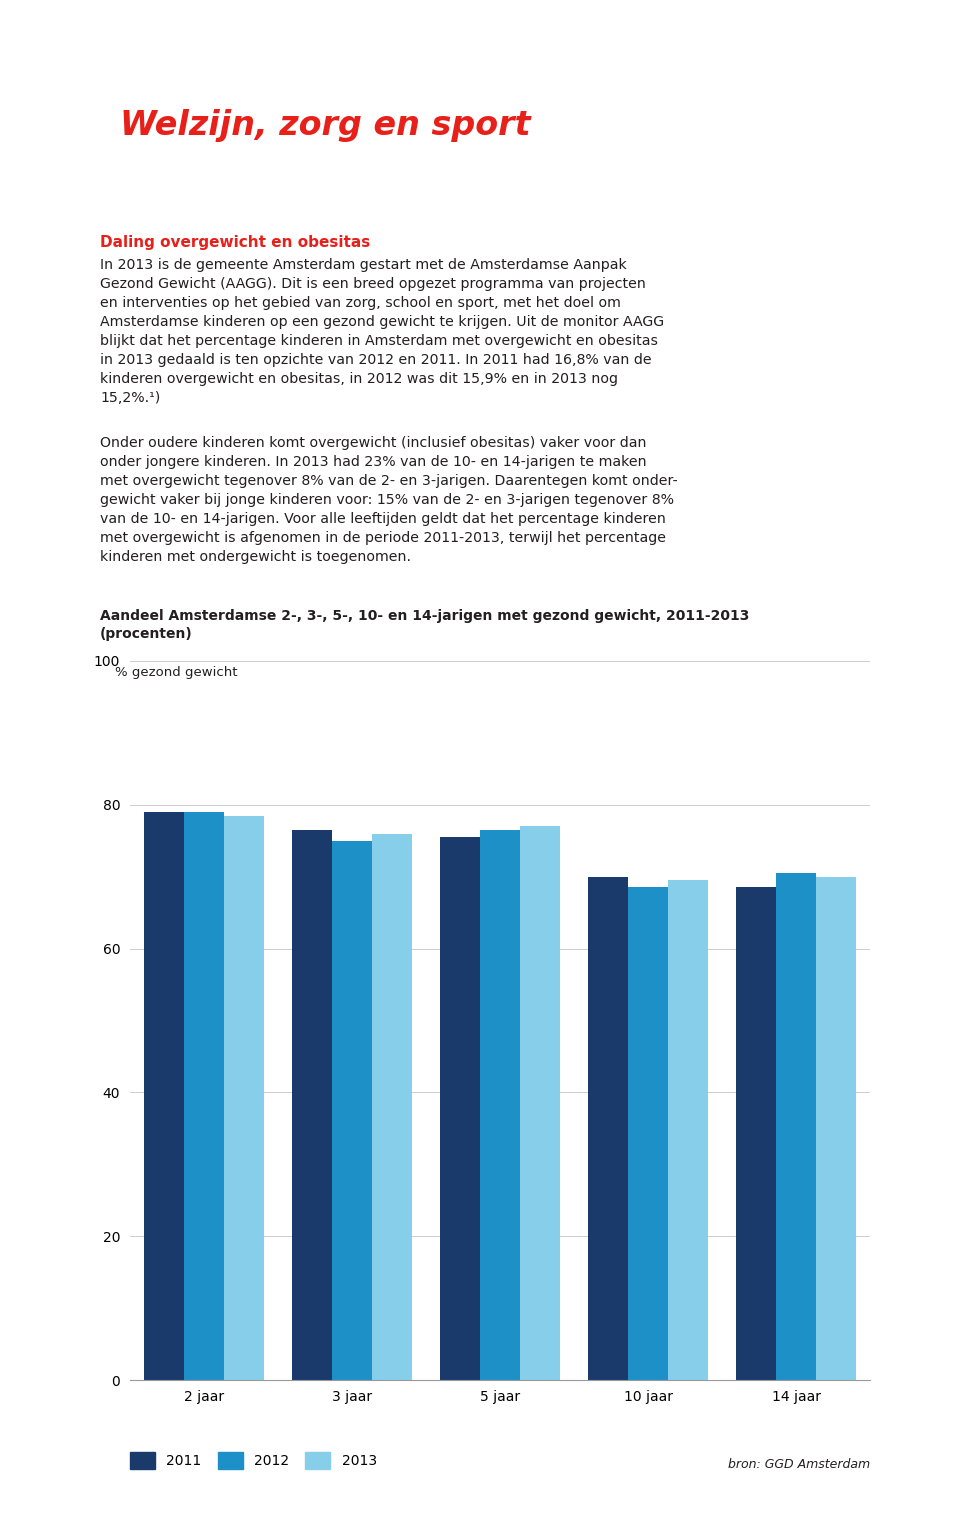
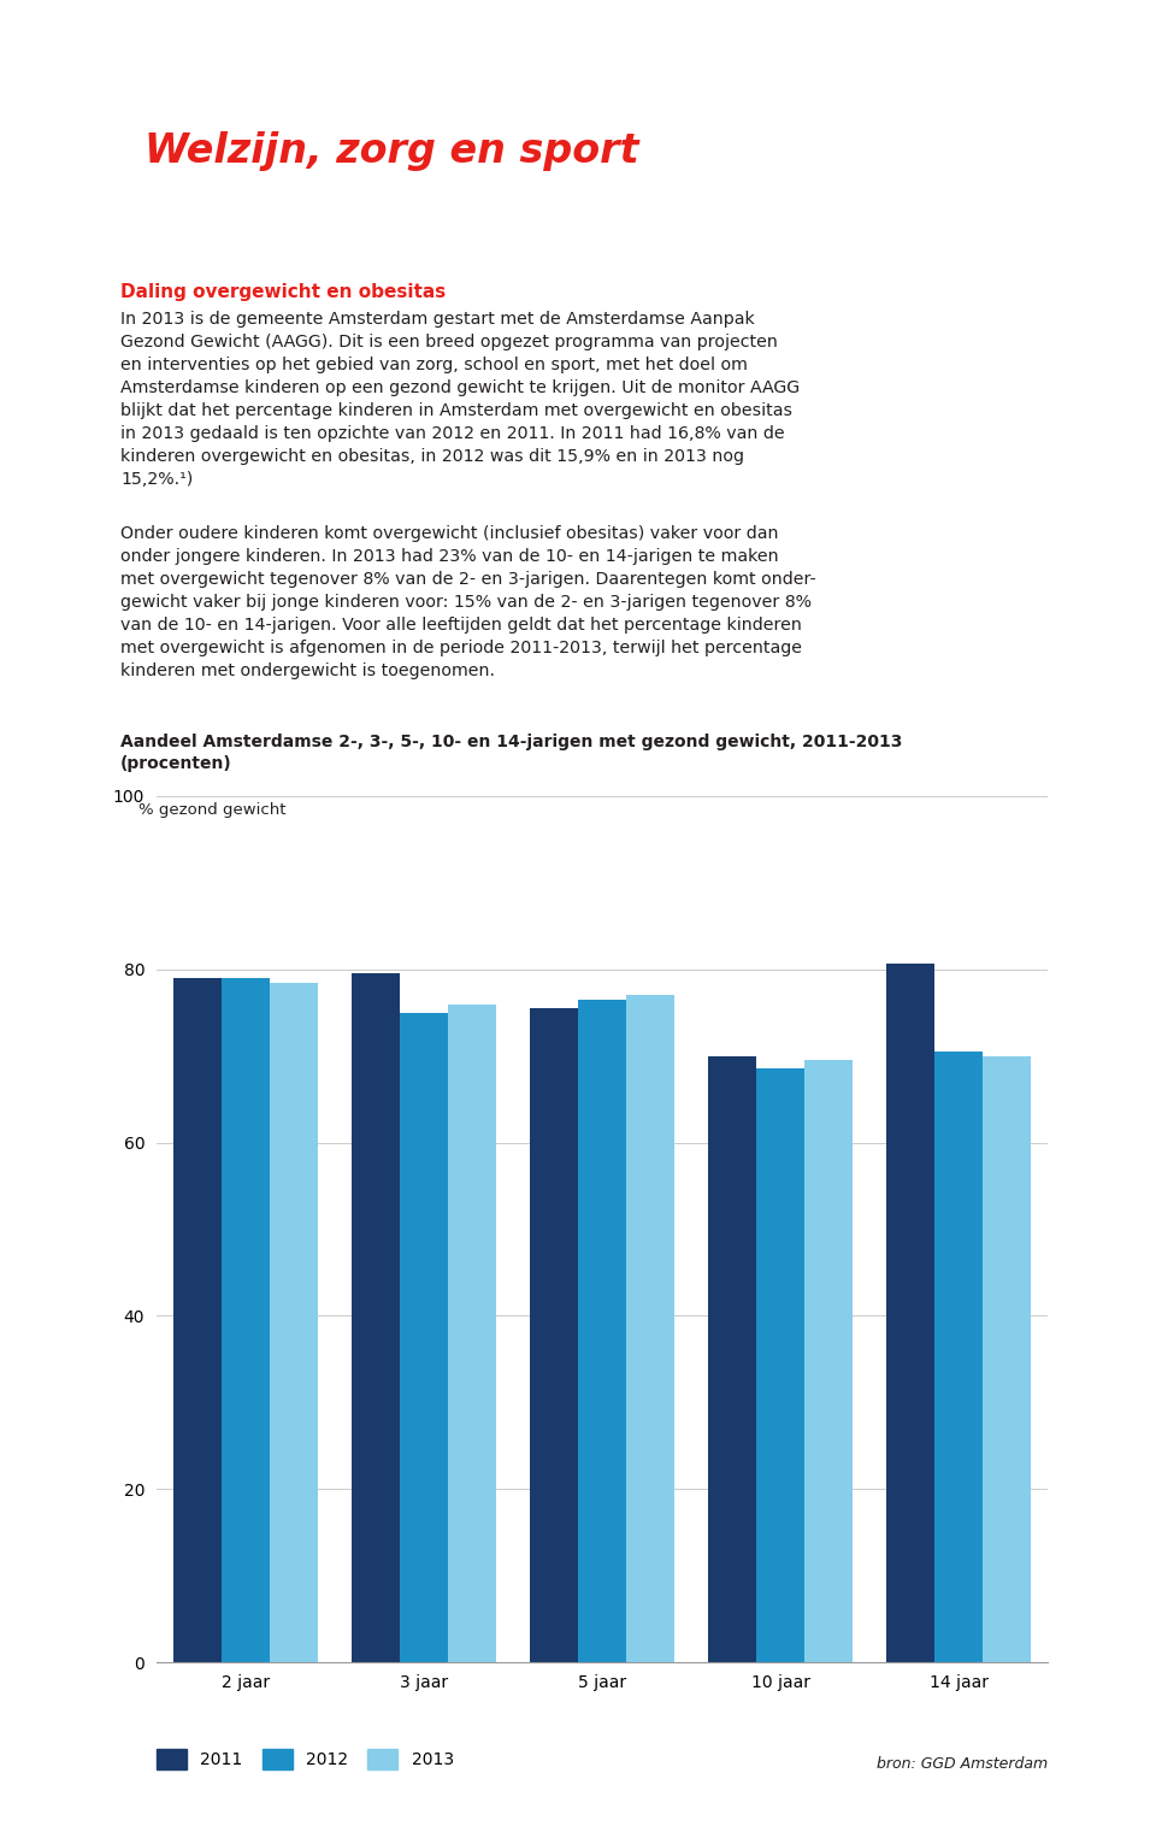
2011/3 jaar: 76.5 -> 79.6
2011/14 jaar: 68.5 -> 80.6
